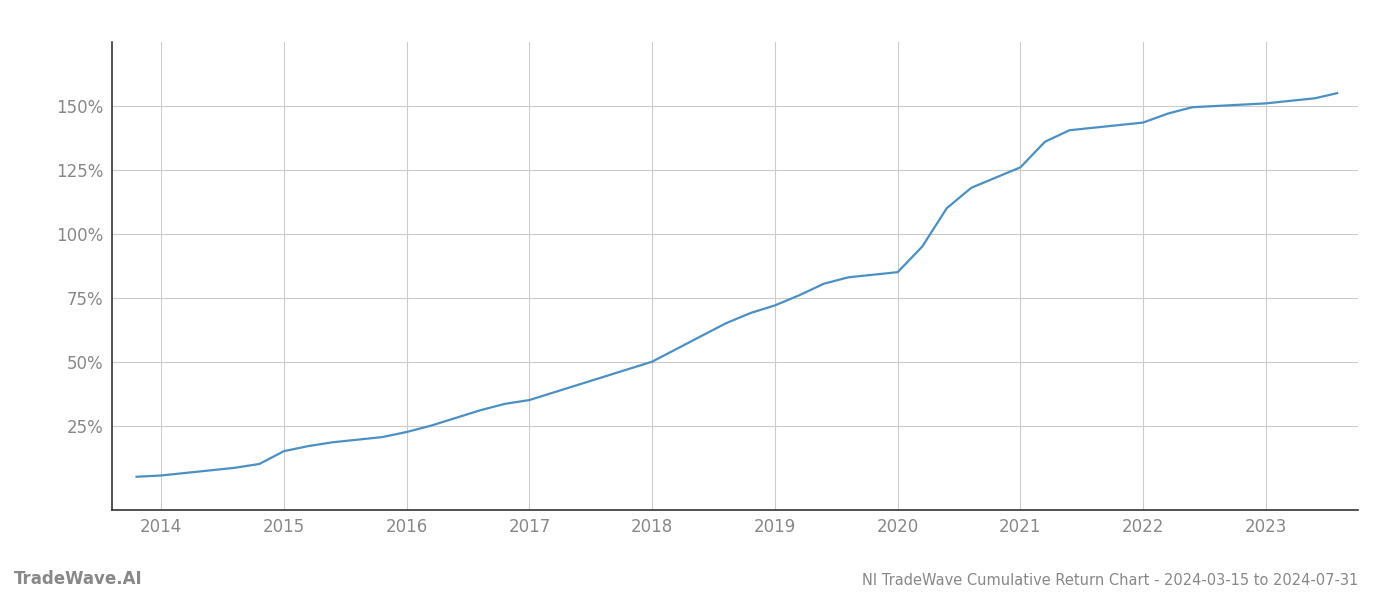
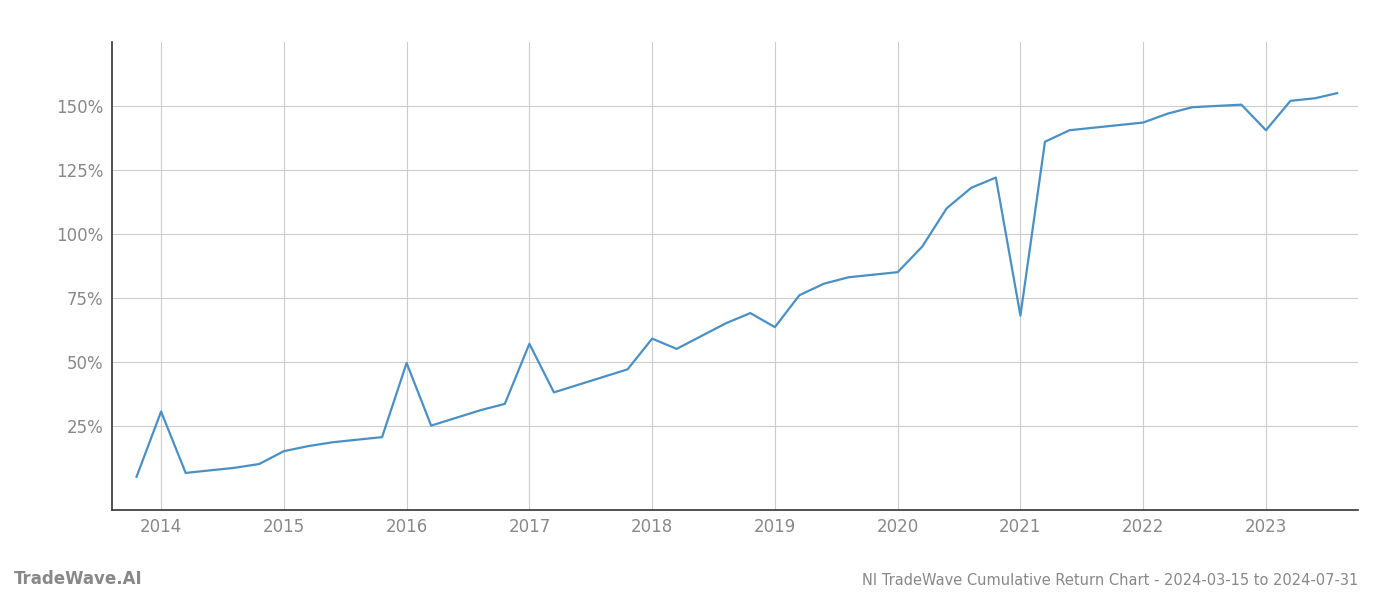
2014: 5.5% -> 30.5%
2016: 22.5% -> 49.5%
2017: 35.0% -> 57.0%
2018: 50.0% -> 59.0%
2019: 72.0% -> 63.5%
2021: 126.0% -> 68.0%
2023: 151.0% -> 140.5%
